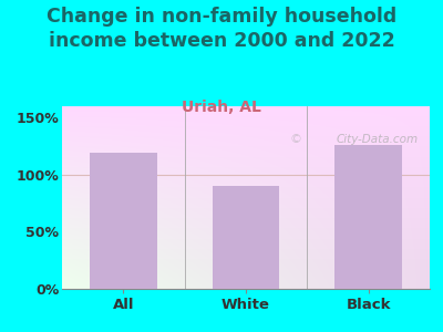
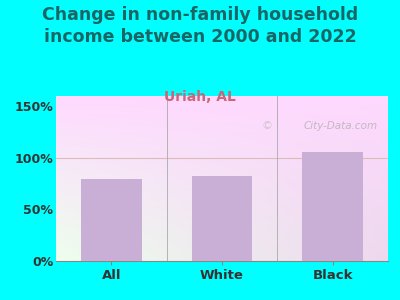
All: 119% -> 80%
White: 90% -> 82%
Black: 126% -> 106%
